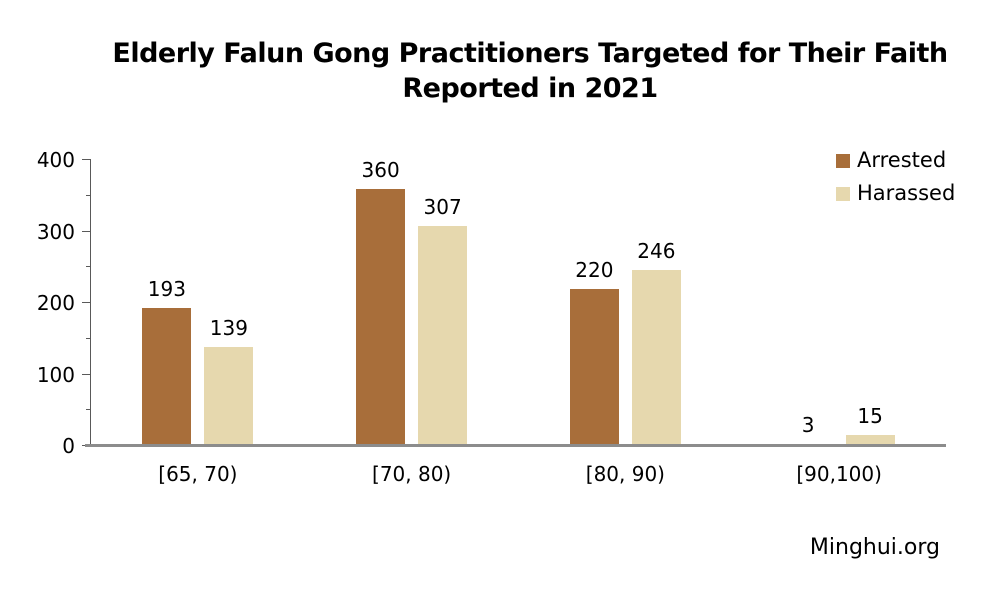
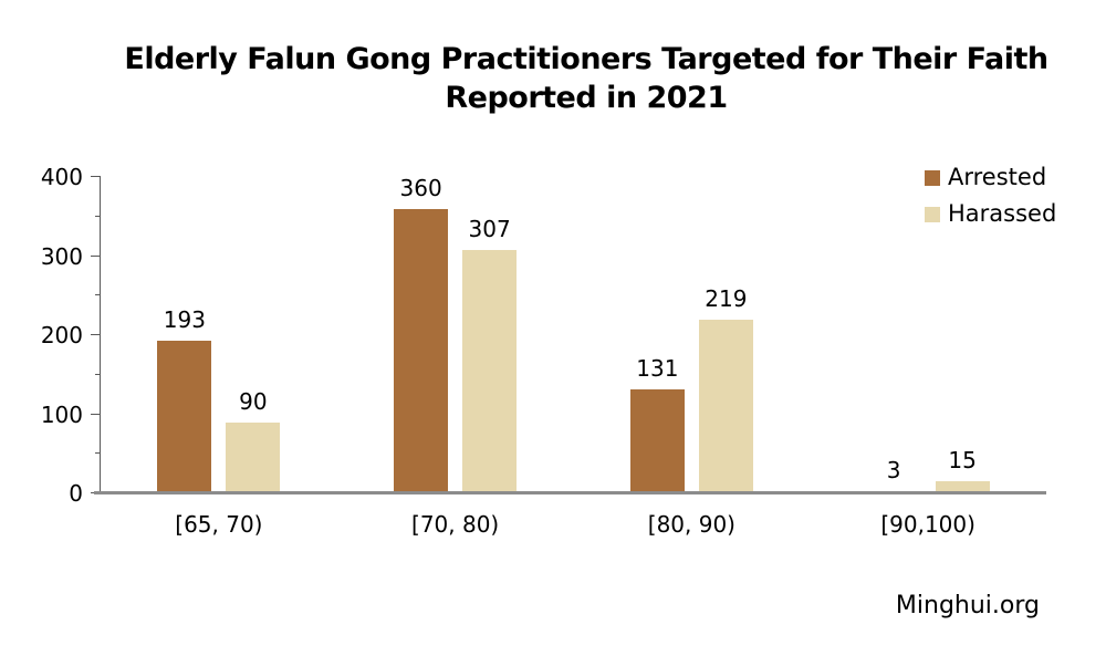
Harassed/[65, 70): 139 -> 90
Arrested/[80, 90): 220 -> 131
Harassed/[80, 90): 246 -> 219
